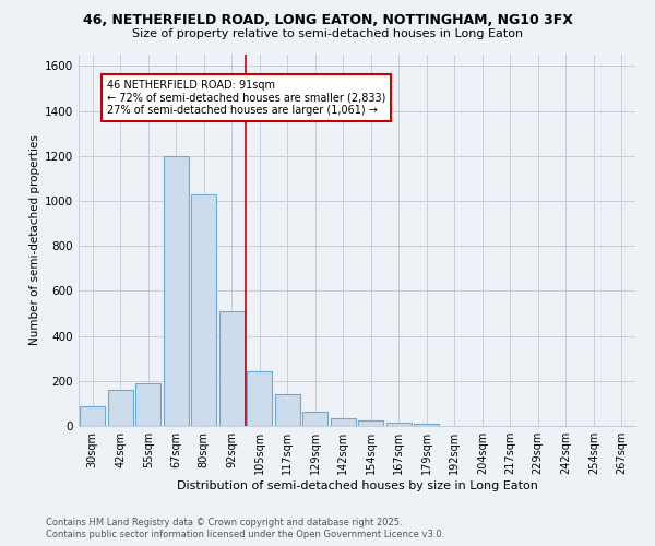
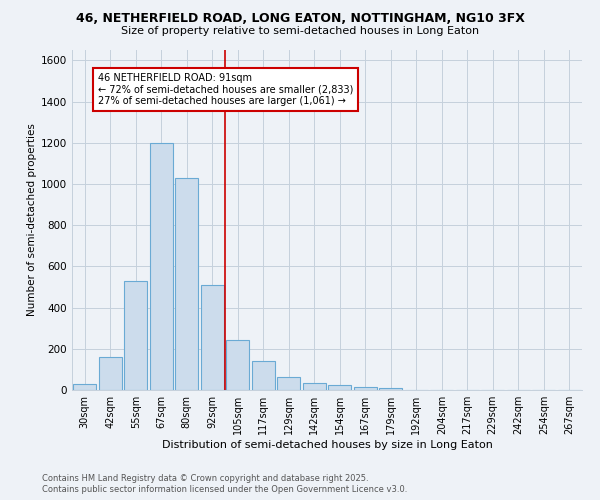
30sqm: 85 -> 30
55sqm: 190 -> 530
